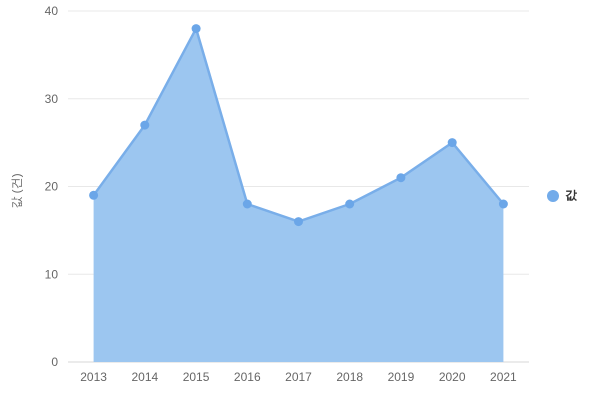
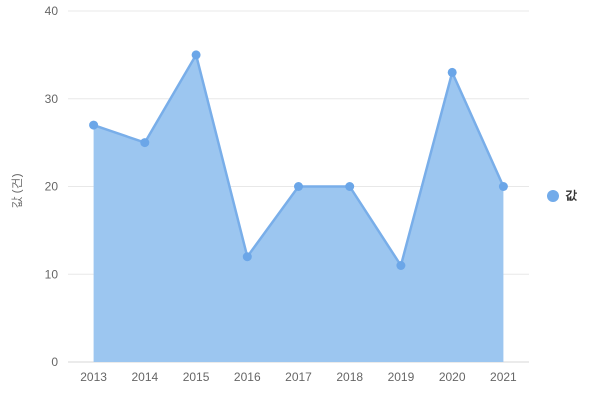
2013: 19 -> 27
2014: 27 -> 25
2015: 38 -> 35
2016: 18 -> 12
2017: 16 -> 20
2018: 18 -> 20
2019: 21 -> 11
2020: 25 -> 33
2021: 18 -> 20
